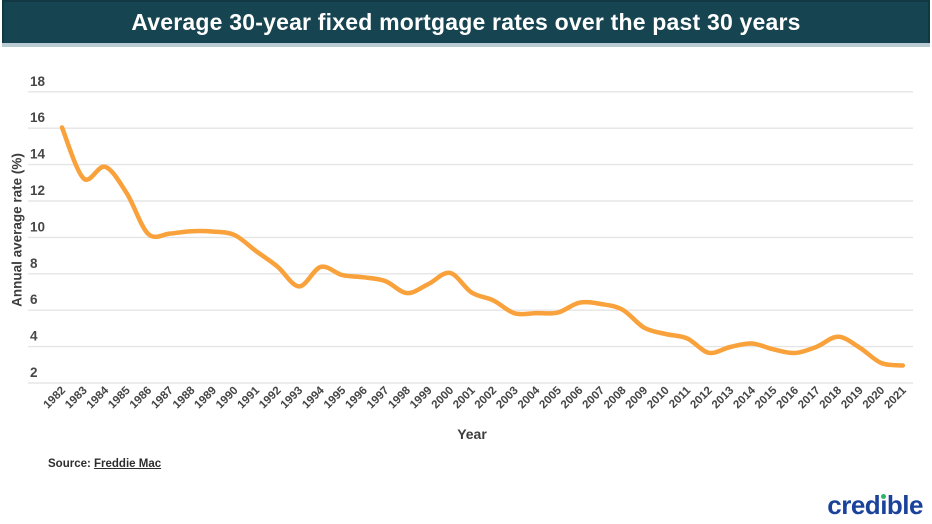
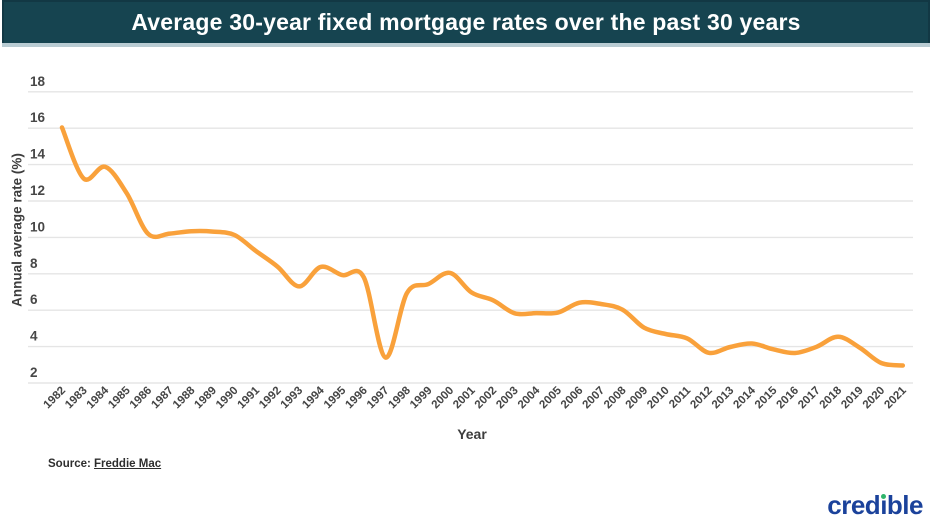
1997: 7.6 -> 3.4
